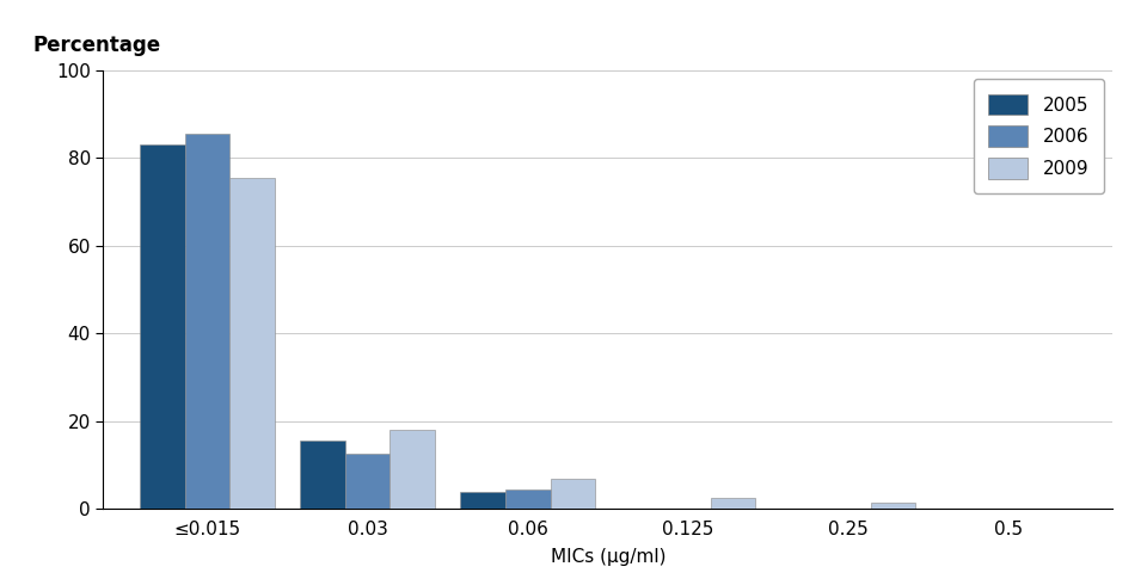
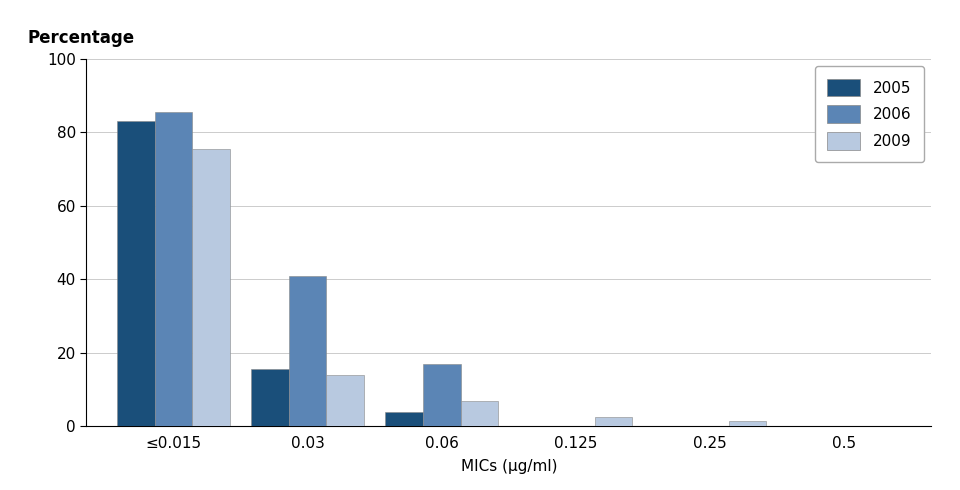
2006/0.03: 12.5 -> 41.0
2009/0.03: 18.0 -> 14.0
2006/0.06: 4.5 -> 17.0
